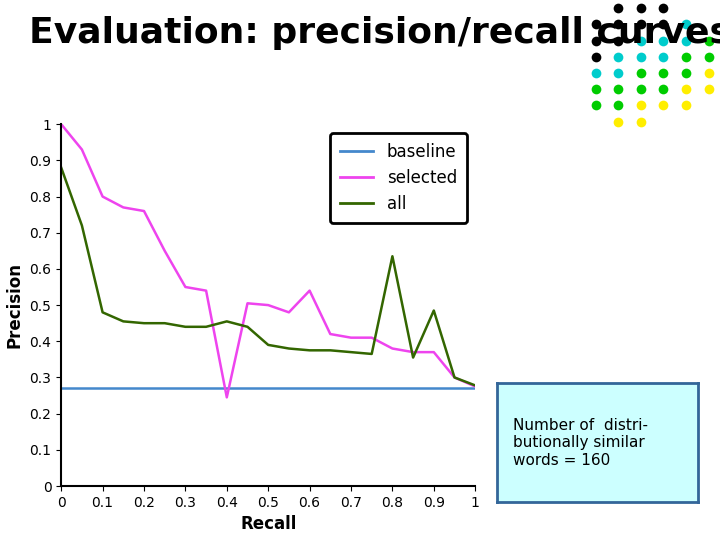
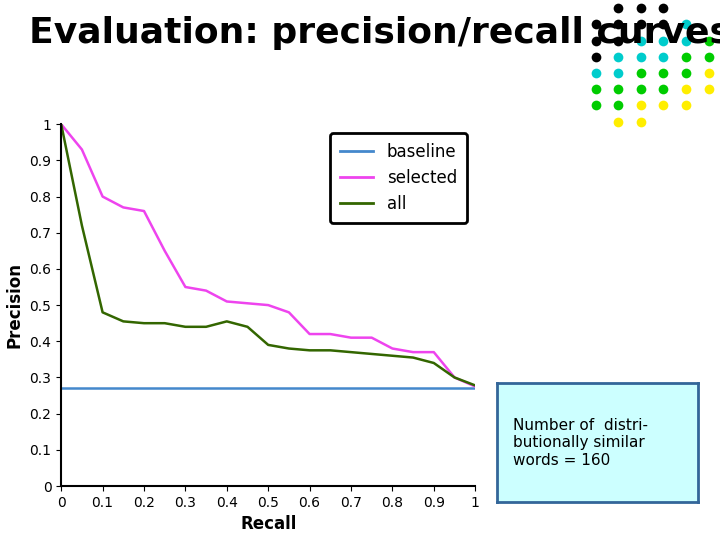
all/0: 0.880 -> 1.000
selected/0.4: 0.245 -> 0.510
selected/0.6: 0.540 -> 0.420
all/0.8: 0.635 -> 0.360
all/0.9: 0.485 -> 0.340
